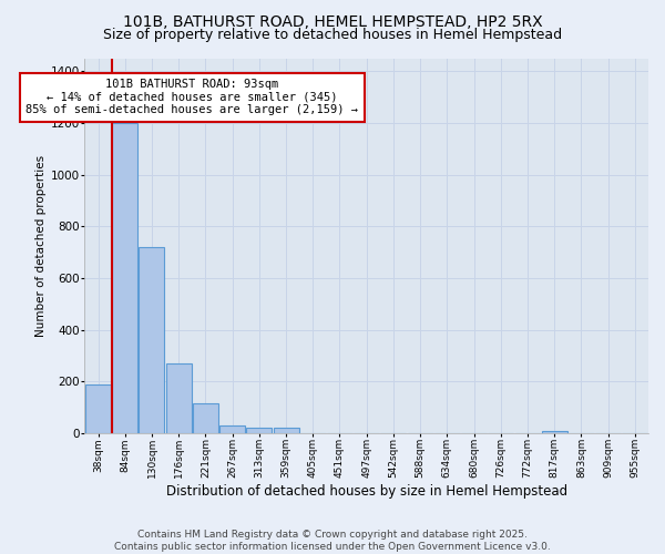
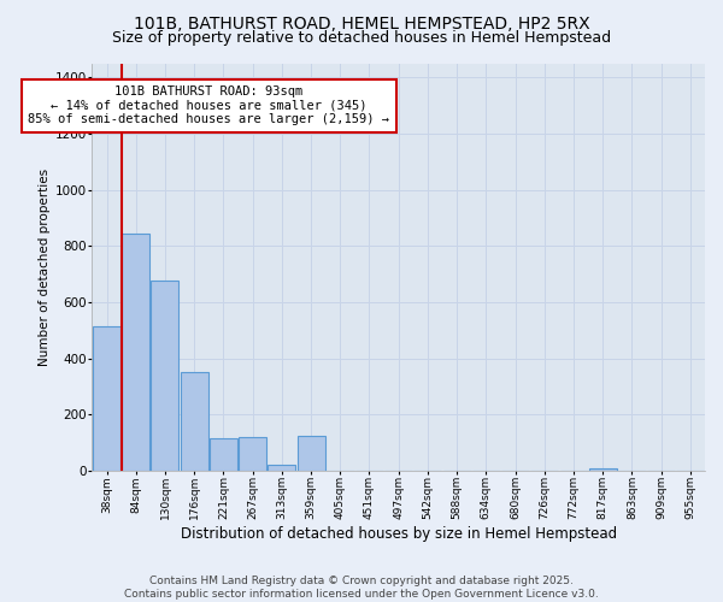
38sqm: 190 -> 515
84sqm: 1200 -> 845
130sqm: 720 -> 675
176sqm: 270 -> 350
267sqm: 30 -> 120
359sqm: 20 -> 125
